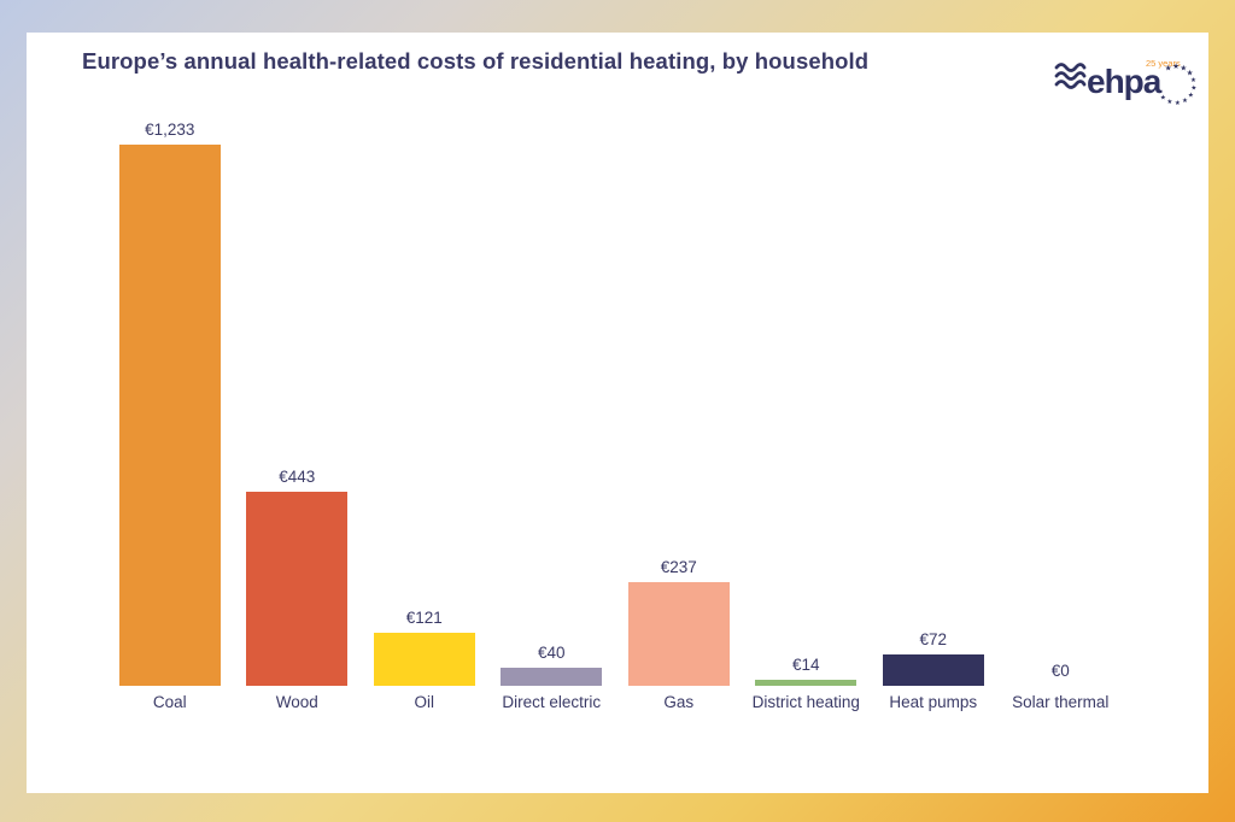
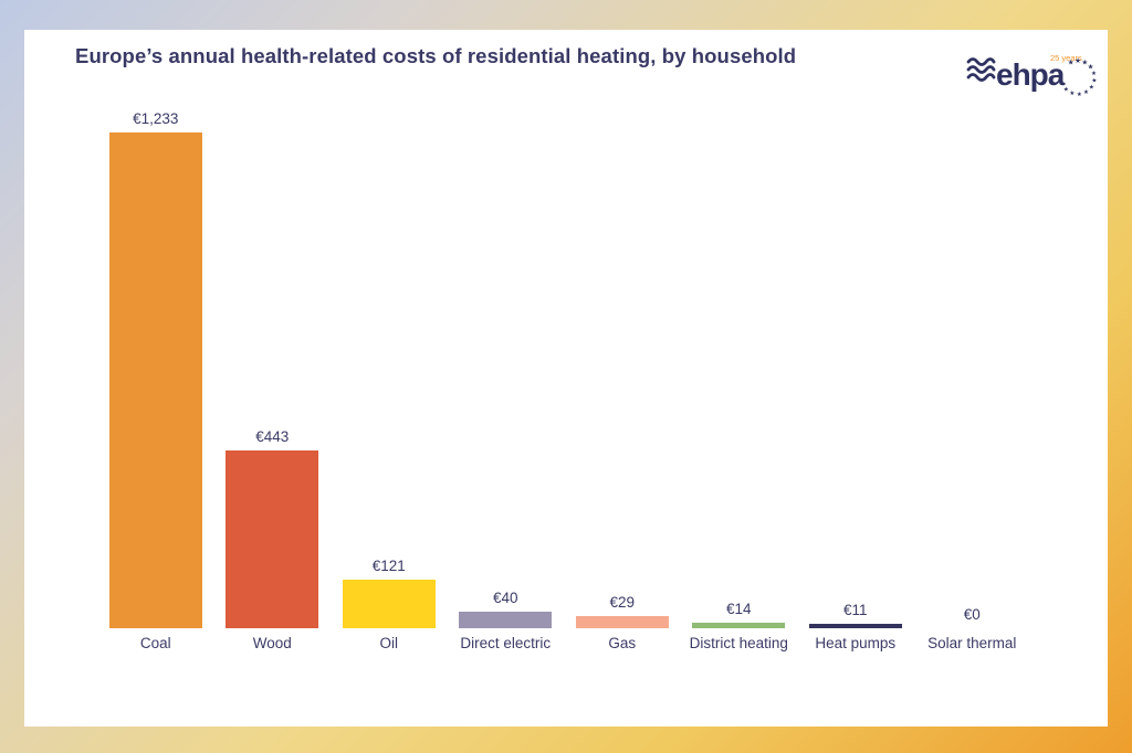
Gas: €237 -> €29
Heat pumps: €72 -> €11
